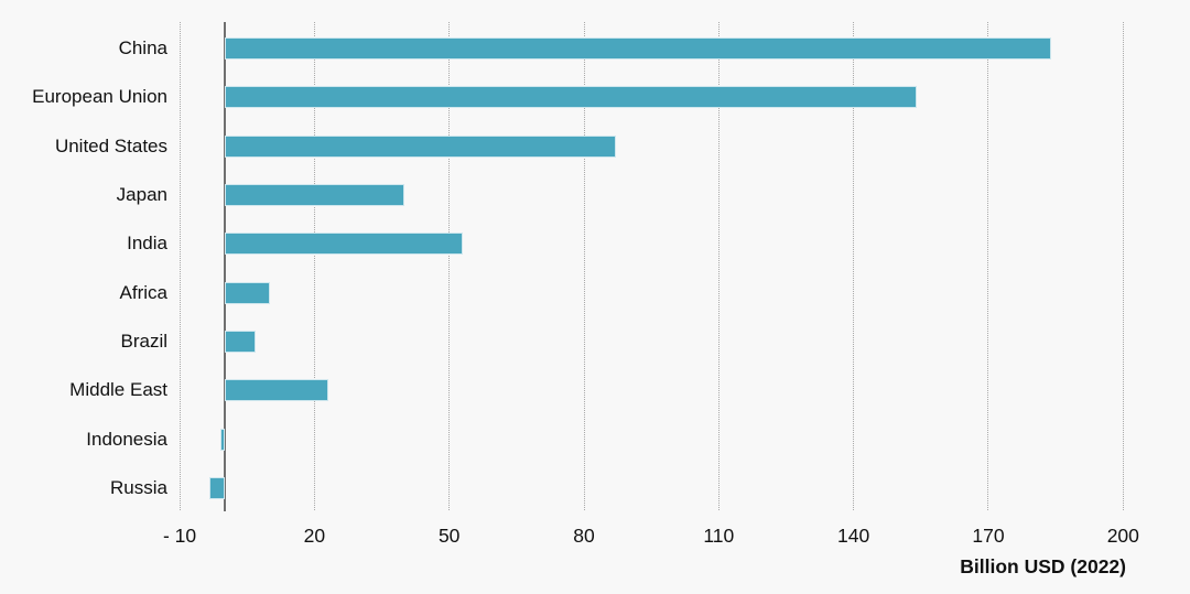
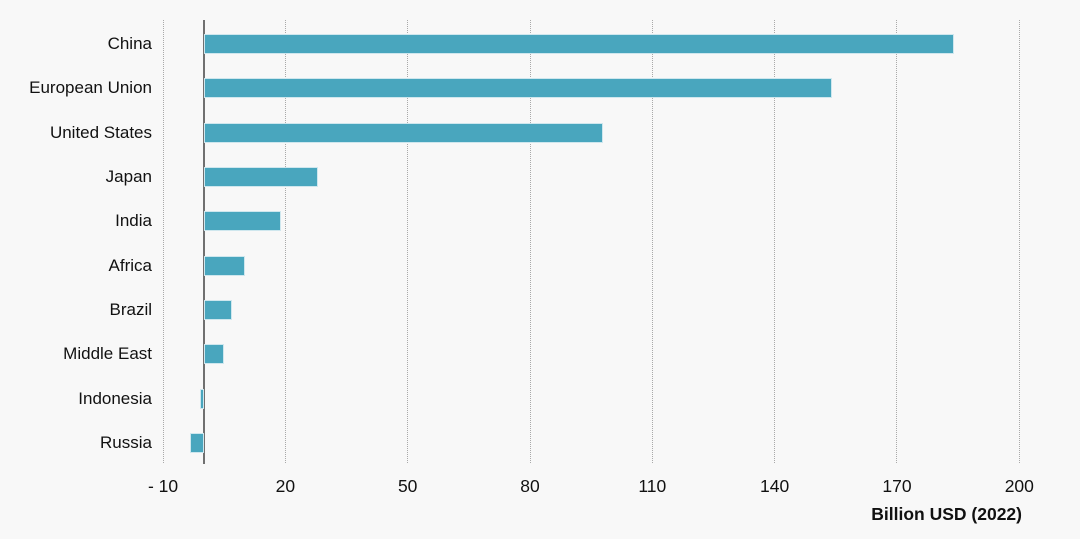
United States: 87 -> 98
Japan: 40 -> 28
India: 53 -> 19
Middle East: 23 -> 5
